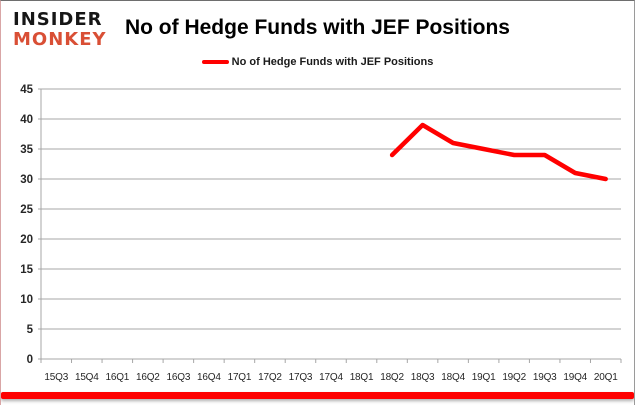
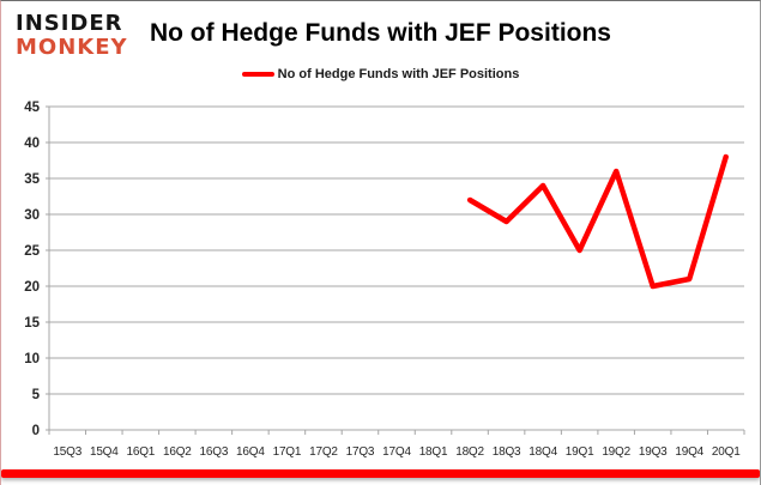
18Q2: 34 -> 32
18Q3: 39 -> 29
18Q4: 36 -> 34
19Q1: 35 -> 25
19Q2: 34 -> 36
19Q3: 34 -> 20
19Q4: 31 -> 21
20Q1: 30 -> 38
